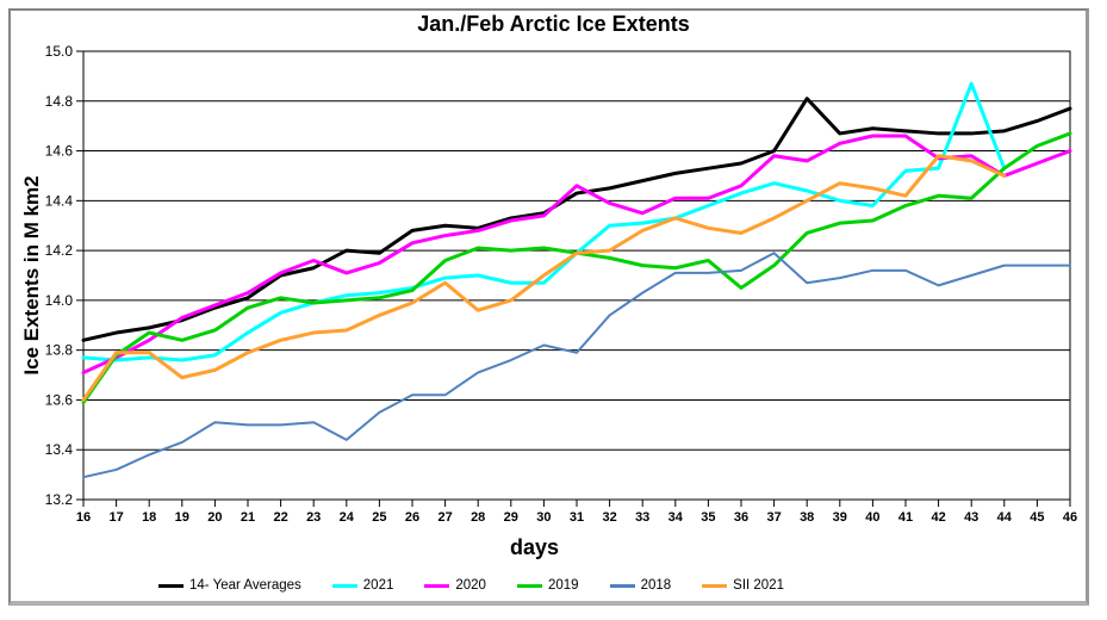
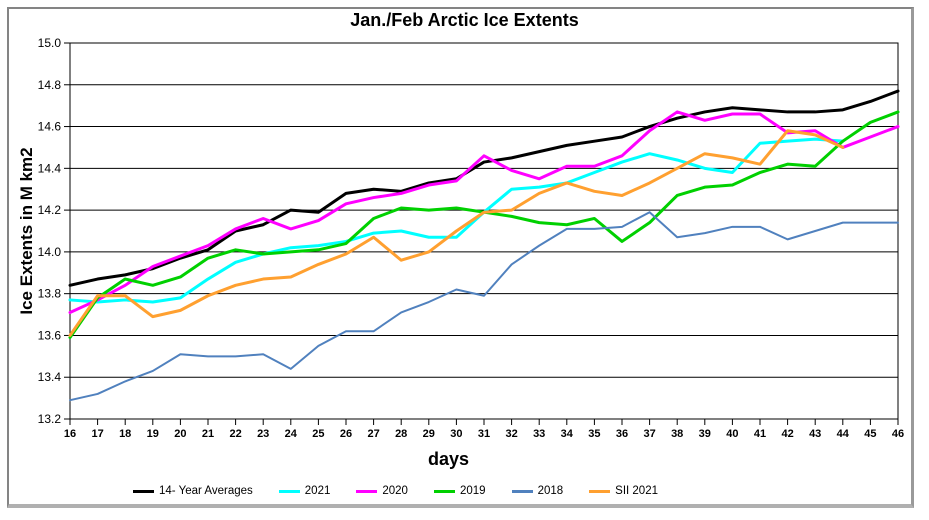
14- Year Averages/38: 14.81 -> 14.64
2020/38: 14.56 -> 14.67
2021/43: 14.87 -> 14.54
